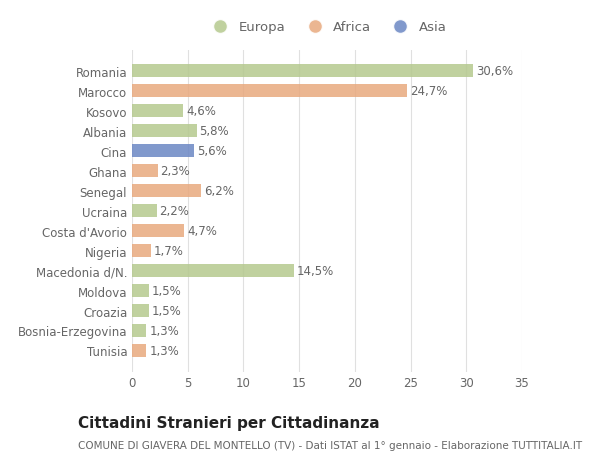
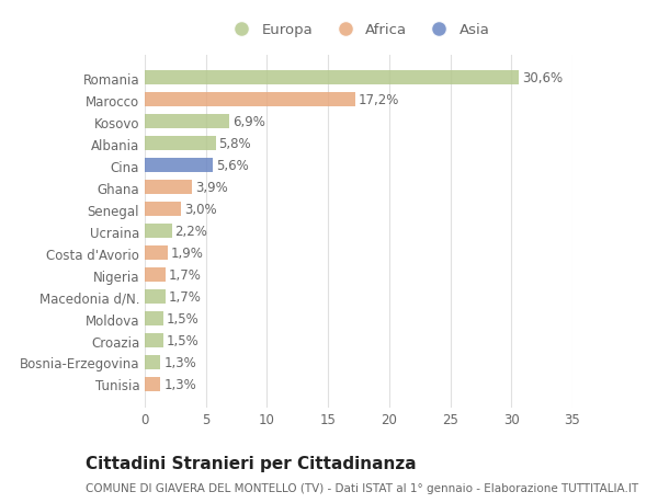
Marocco: 24,7% -> 17,2%
Kosovo: 4,6% -> 6,9%
Ghana: 2,3% -> 3,9%
Senegal: 6,2% -> 3,0%
Costa d'Avorio: 4,7% -> 1,9%
Macedonia d/N.: 14,5% -> 1,7%
